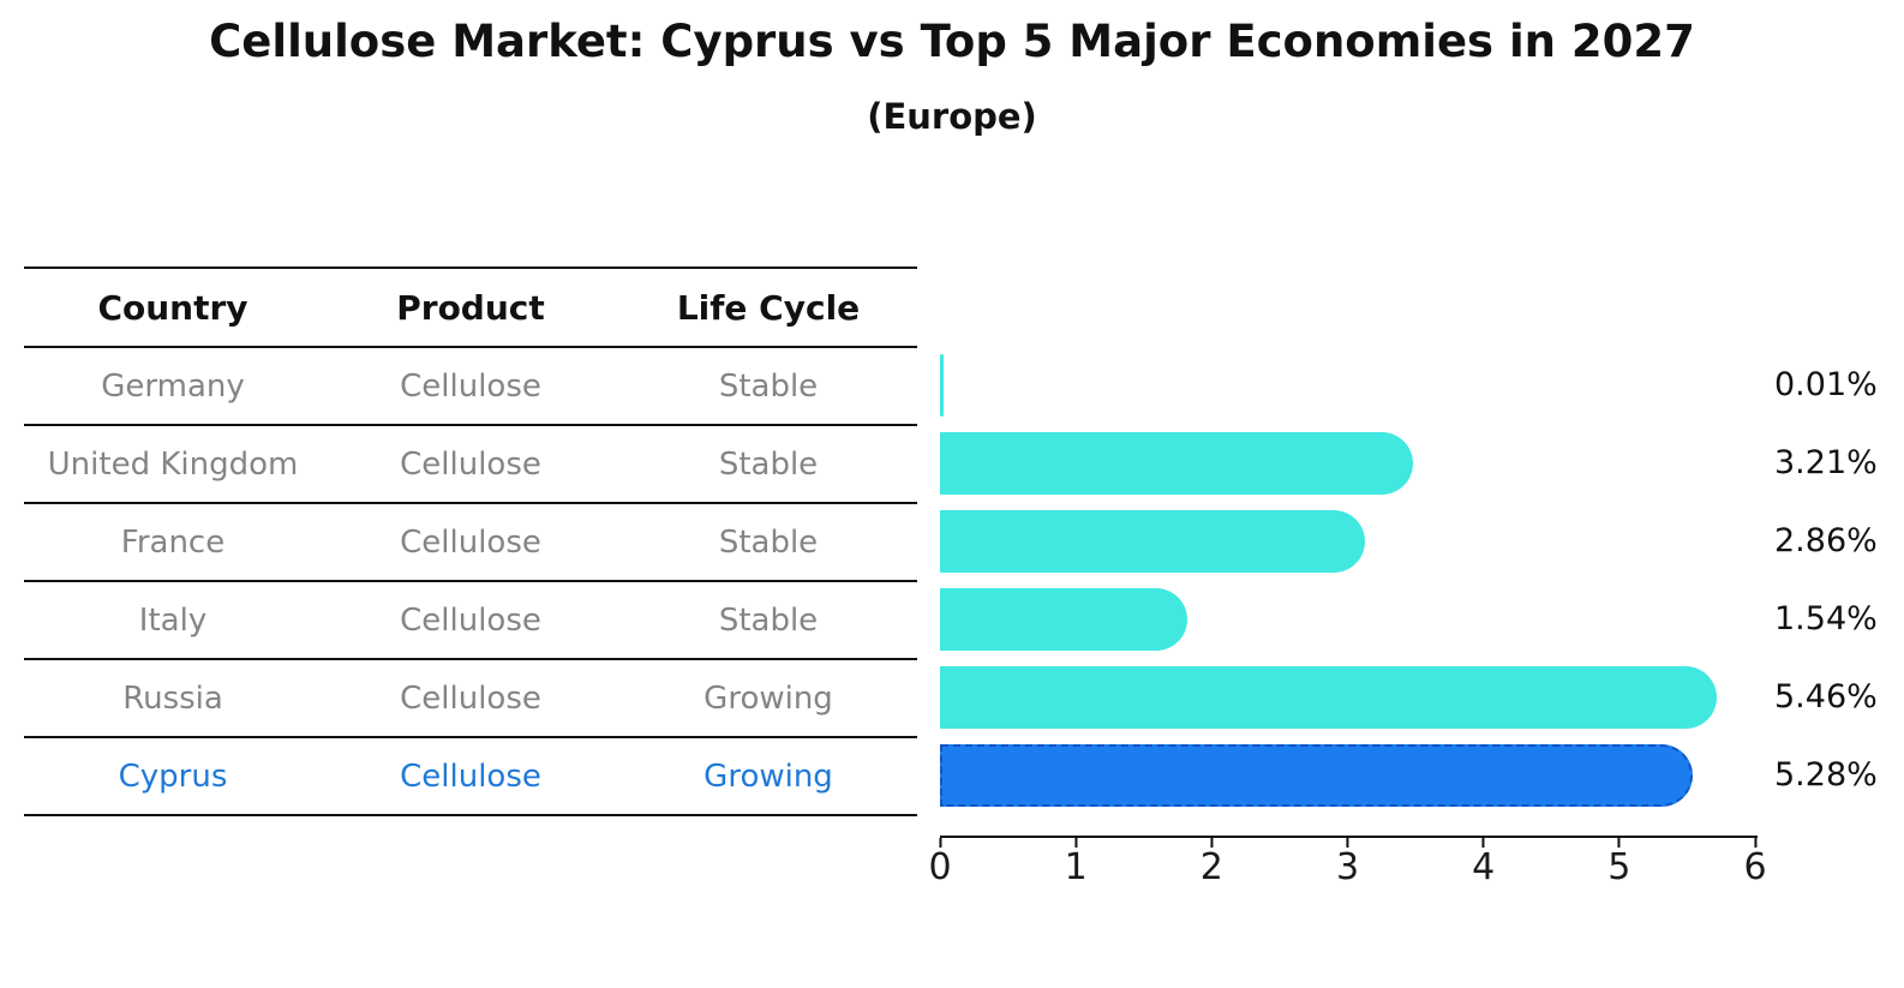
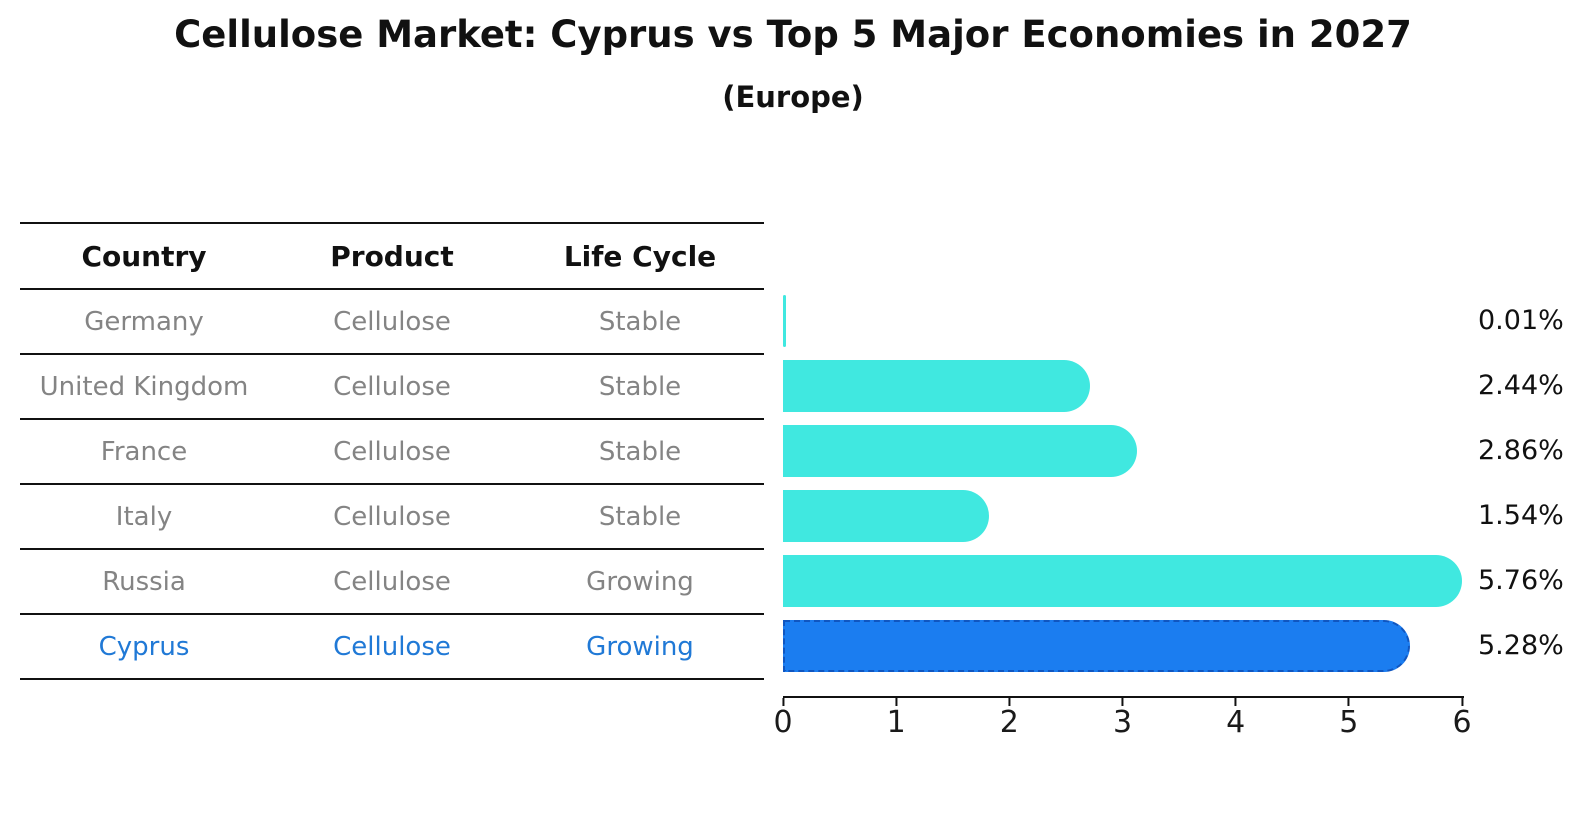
United Kingdom: 3.21% -> 2.44%
Russia: 5.46% -> 5.76%
